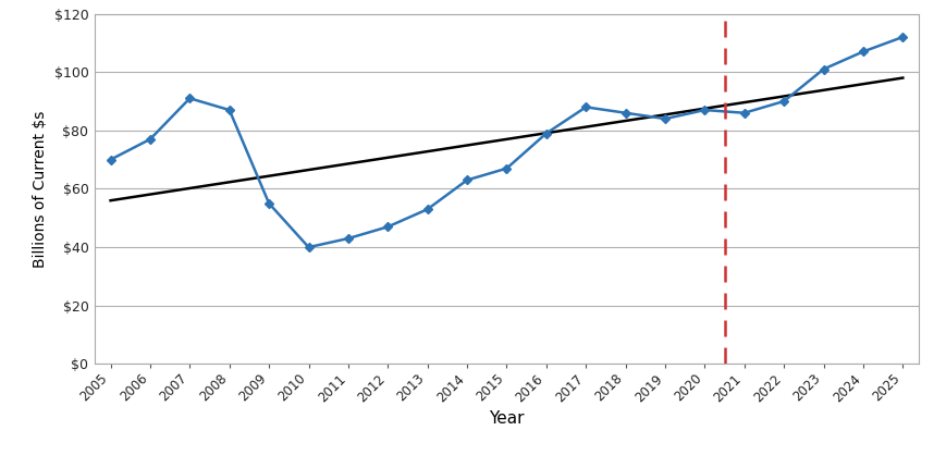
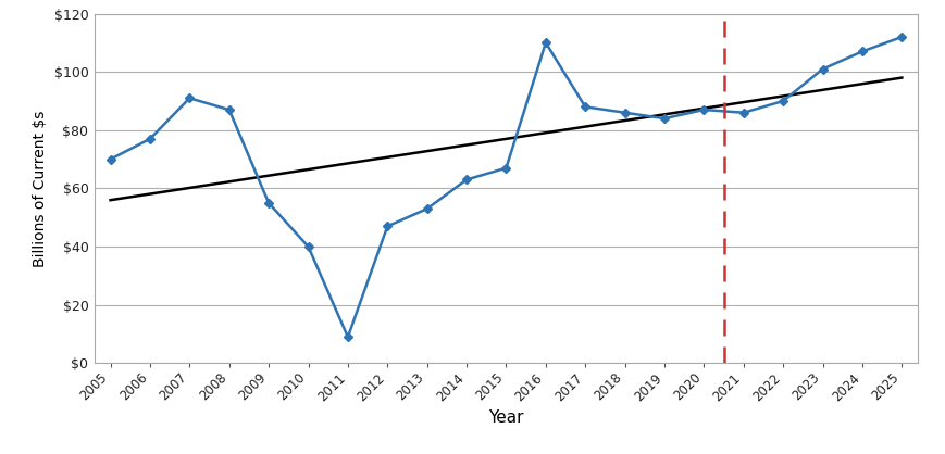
2011: $43 -> $9
2016: $79 -> $110
